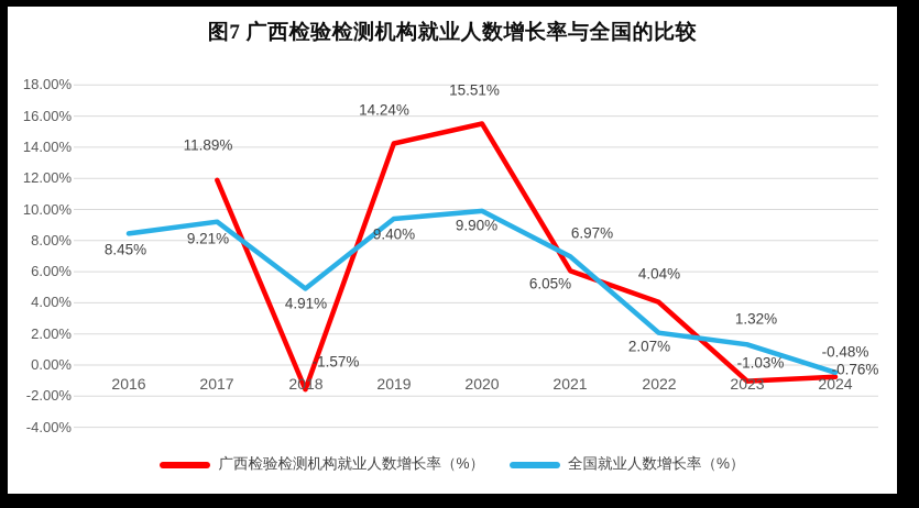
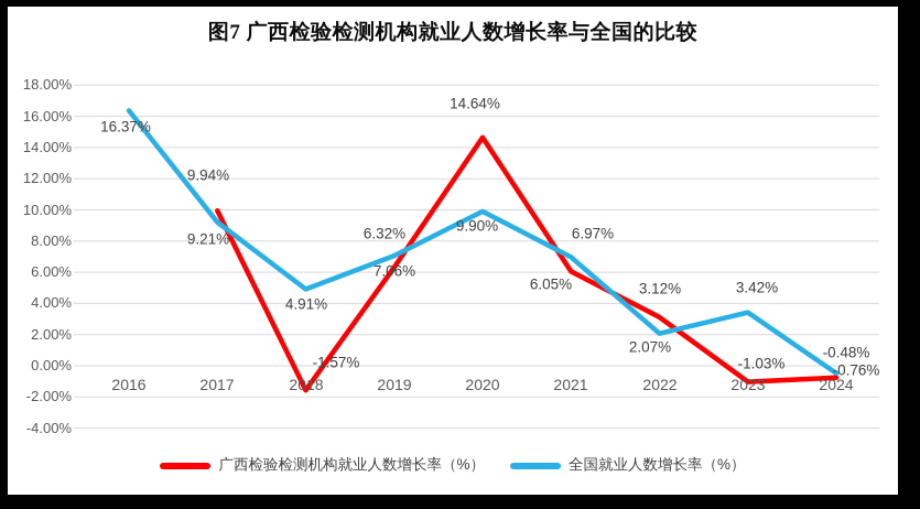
全国就业人数增长率（%）/2016: 8.45% -> 16.37%
广西检验检测机构就业人数增长率（%）/2017: 11.89% -> 9.94%
广西检验检测机构就业人数增长率（%）/2019: 14.24% -> 6.32%
全国就业人数增长率（%）/2019: 9.40% -> 7.06%
广西检验检测机构就业人数增长率（%）/2020: 15.51% -> 14.64%
广西检验检测机构就业人数增长率（%）/2022: 4.04% -> 3.12%
全国就业人数增长率（%）/2023: 1.32% -> 3.42%
